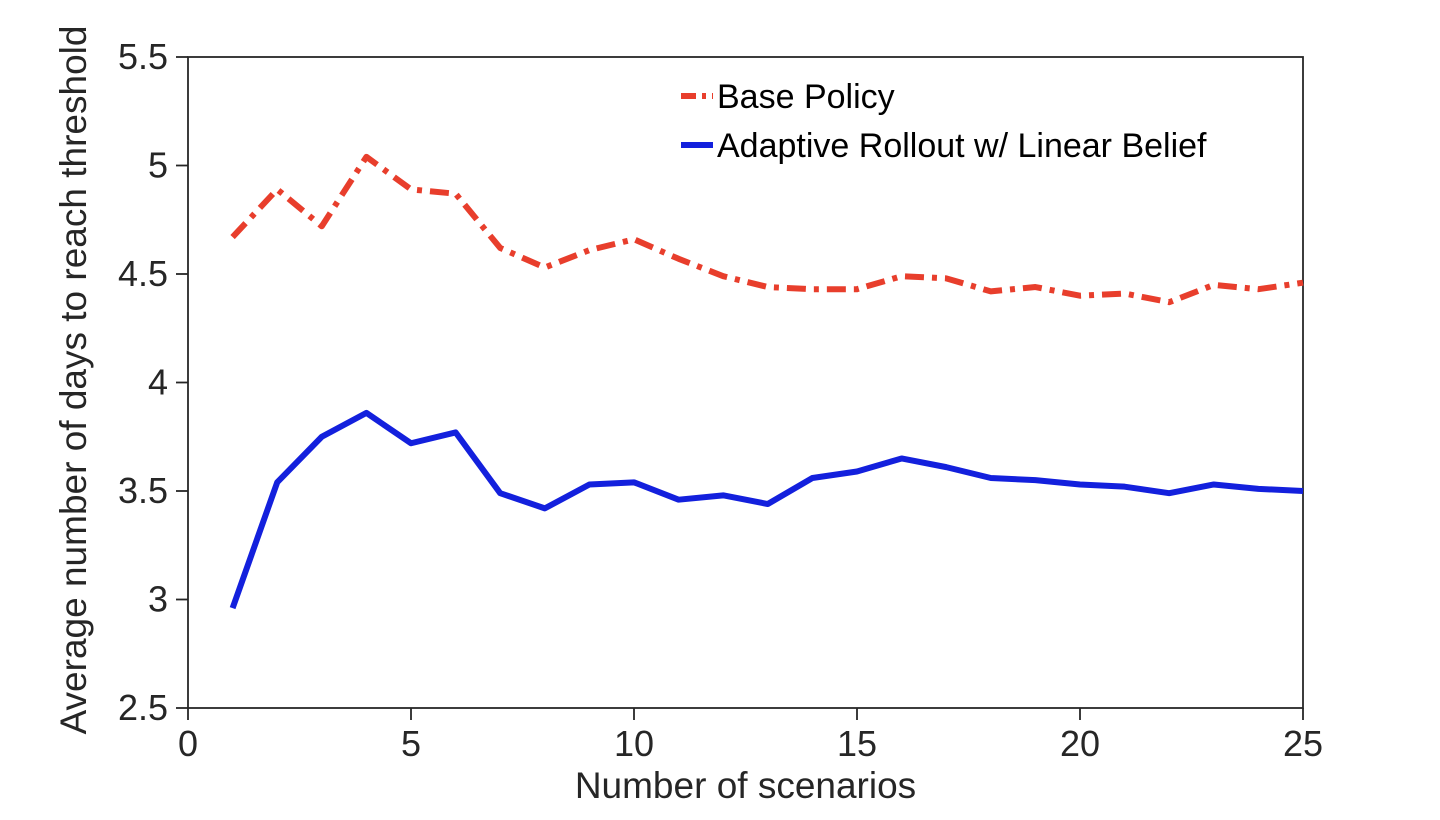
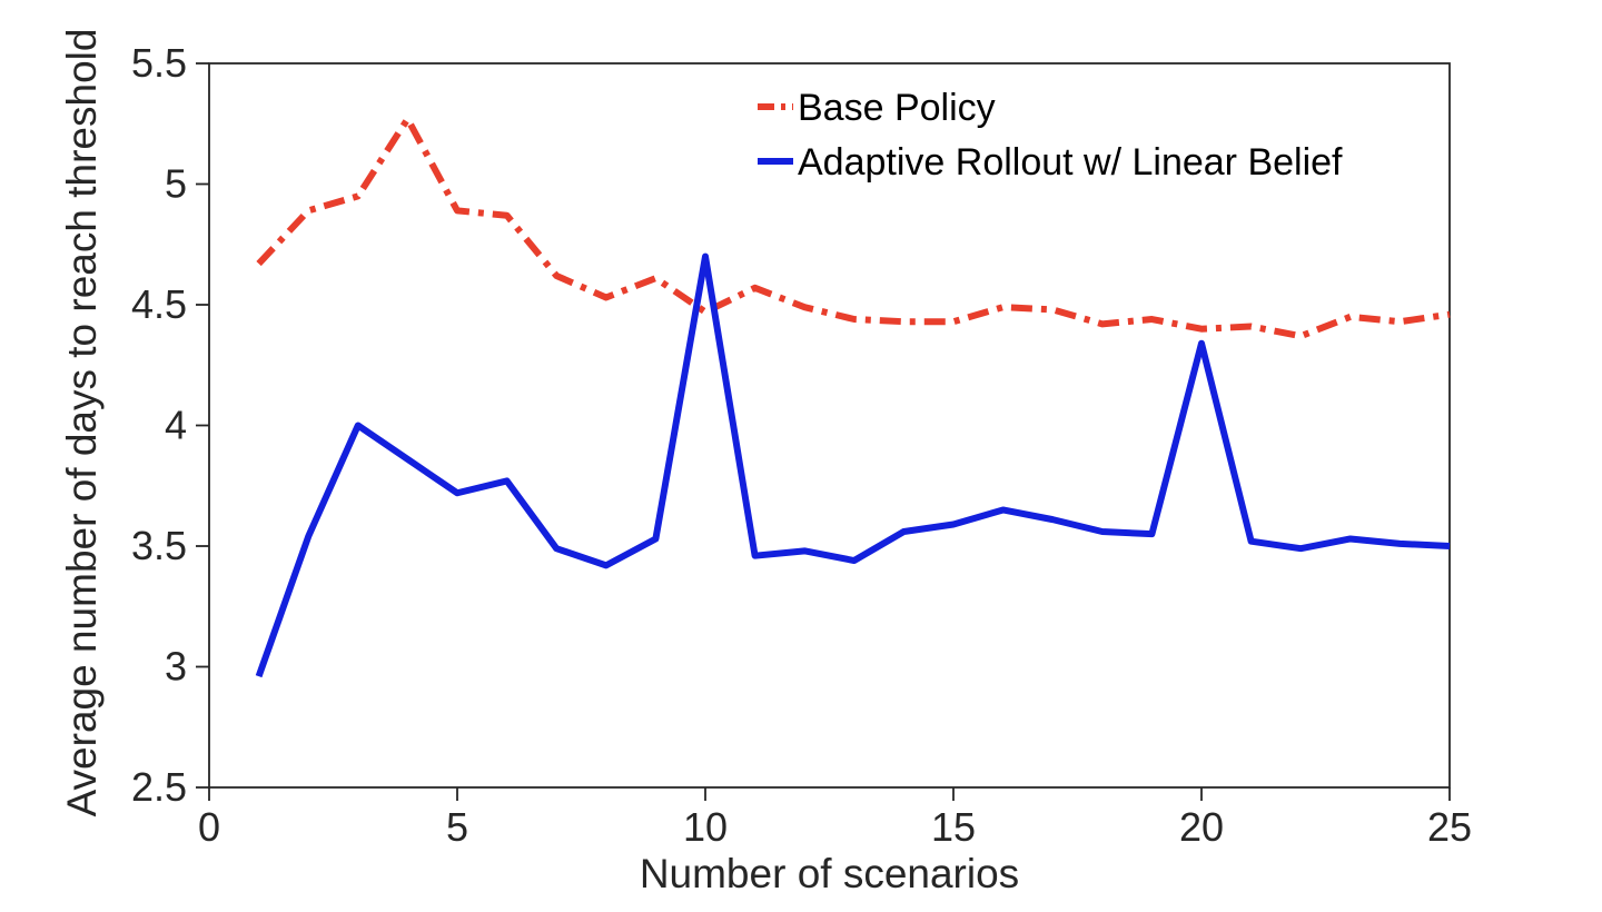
Base Policy/3: 4.72 -> 4.95
Adaptive Rollout w/ Linear Belief/3: 3.75 -> 4.00
Base Policy/4: 5.04 -> 5.27
Base Policy/10: 4.66 -> 4.47
Adaptive Rollout w/ Linear Belief/10: 3.54 -> 4.70
Adaptive Rollout w/ Linear Belief/20: 3.53 -> 4.34
